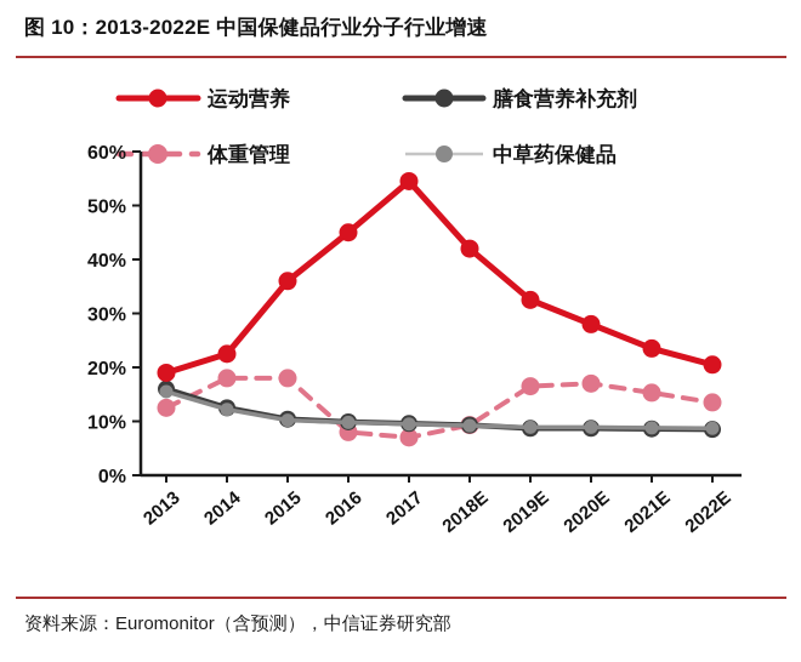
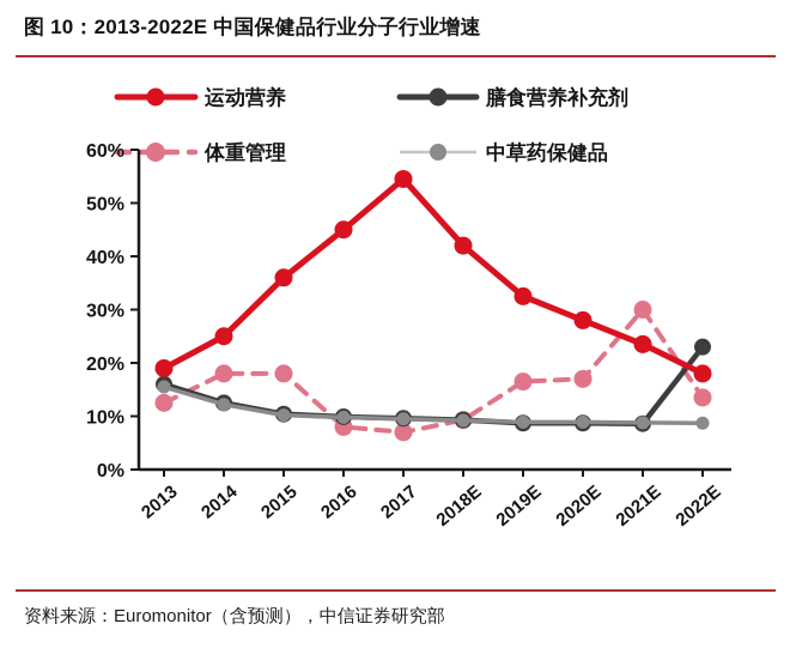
运动营养/2014: 22% -> 25%
体重管理/2021E: 15% -> 30%
运动营养/2022E: 20% -> 18%
膳食营养补充剂/2022E: 8% -> 23%
